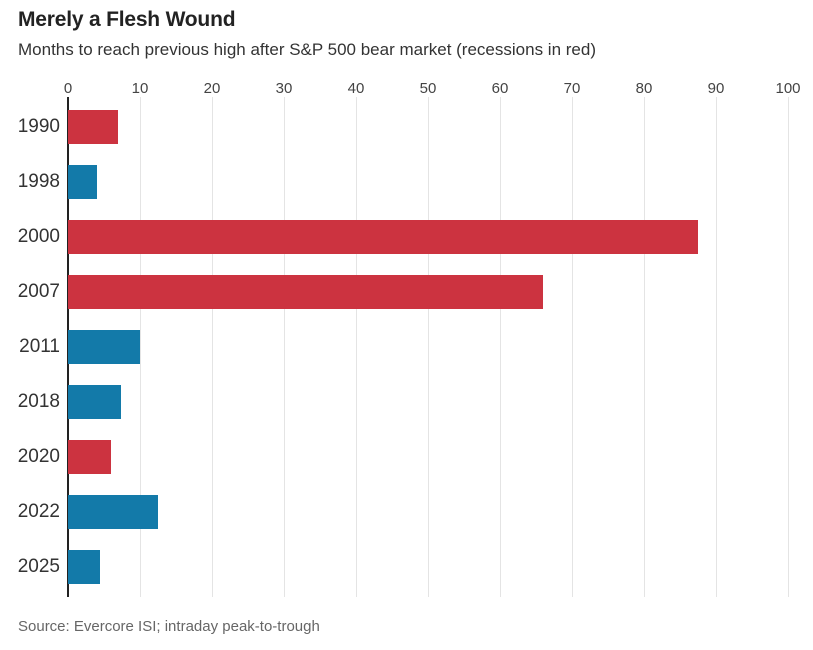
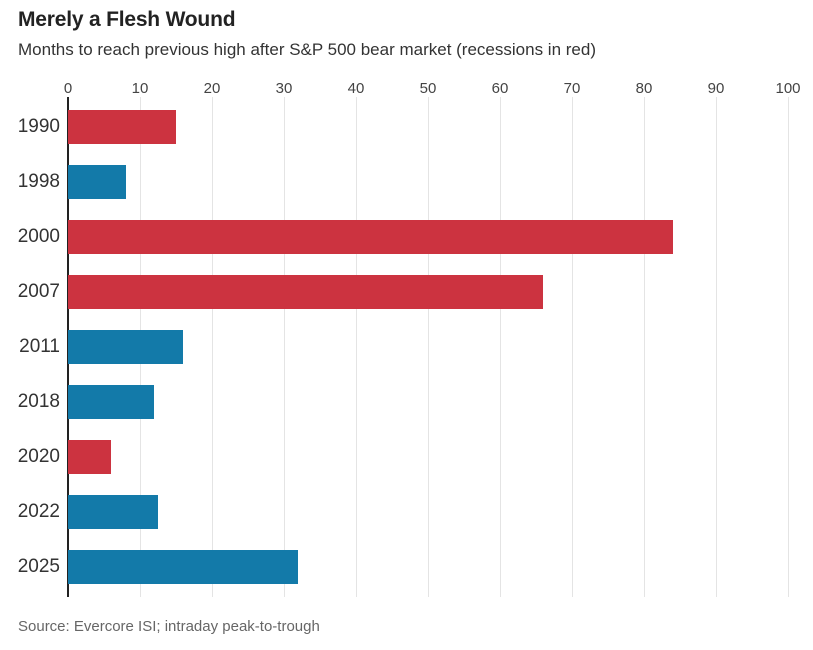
1990: 7 -> 15
1998: 4 -> 8
2000: 88 -> 84
2011: 10 -> 16
2018: 7 -> 12
2025: 4 -> 32
